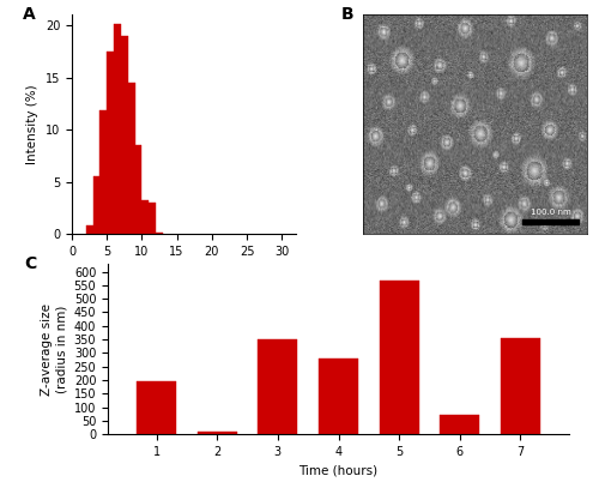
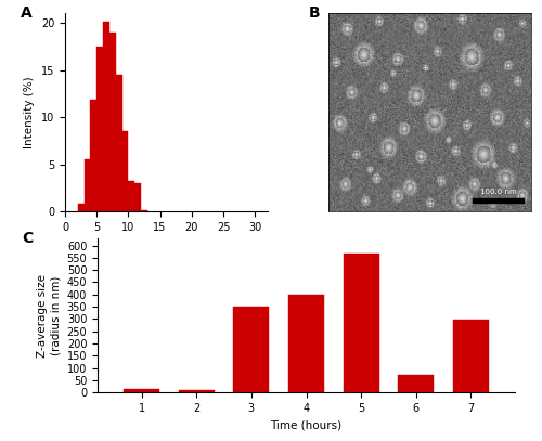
1: 195 -> 15
4: 280 -> 400
7: 355 -> 297
